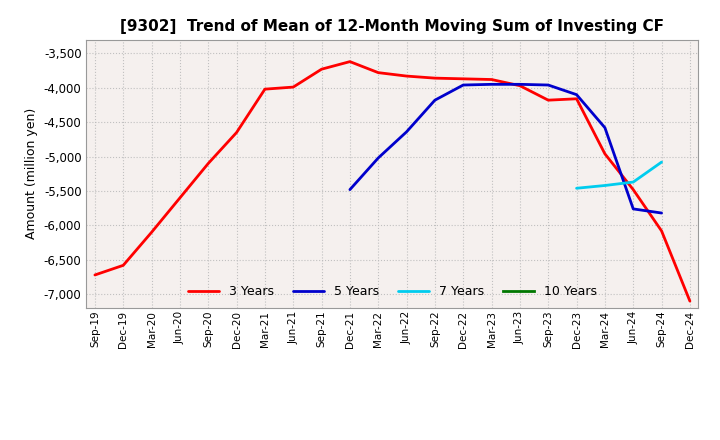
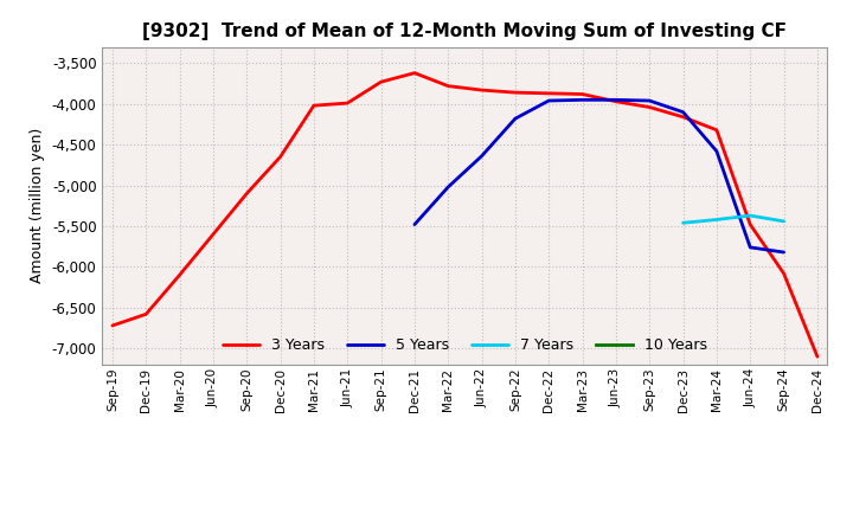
3 Years/Sep-23: -4,180 -> -4,040
3 Years/Mar-24: -4,960 -> -4,320
7 Years/Sep-24: -5,080 -> -5,440
